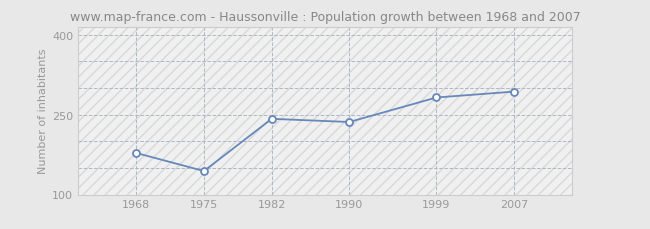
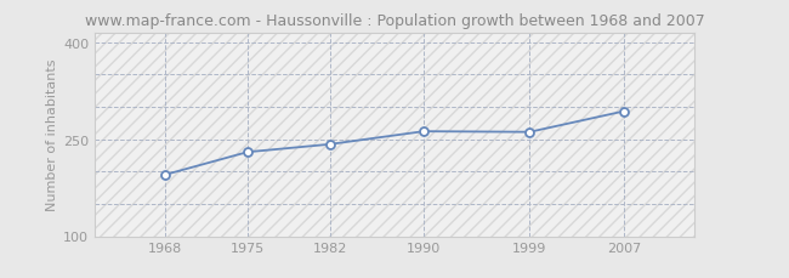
1968: 178 -> 195
1975: 144 -> 230
1990: 236 -> 262
1999: 282 -> 261
